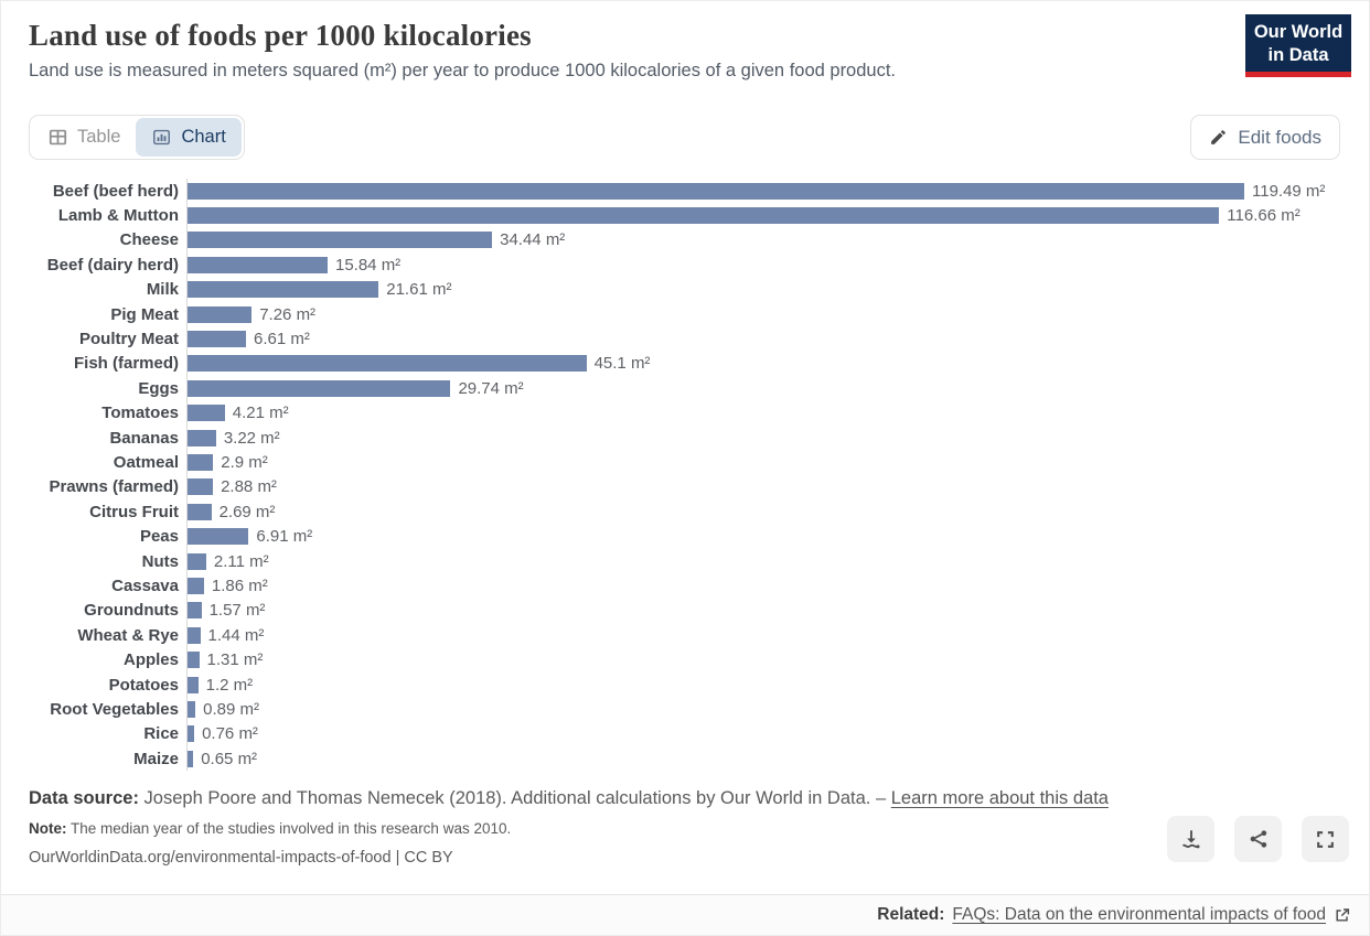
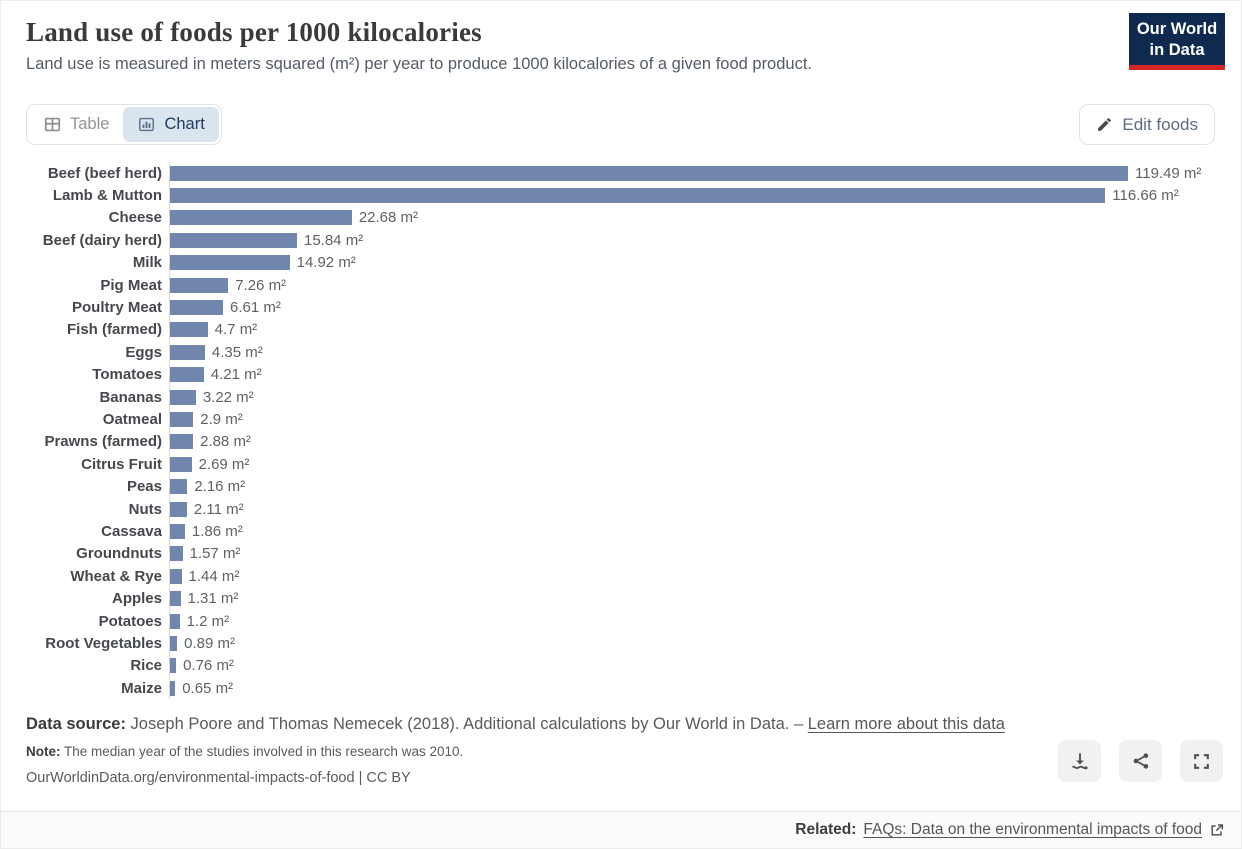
Cheese: 34.44 -> 22.68
Milk: 21.61 -> 14.92
Fish (farmed): 45.1 -> 4.7
Eggs: 29.74 -> 4.35
Peas: 6.91 -> 2.16
